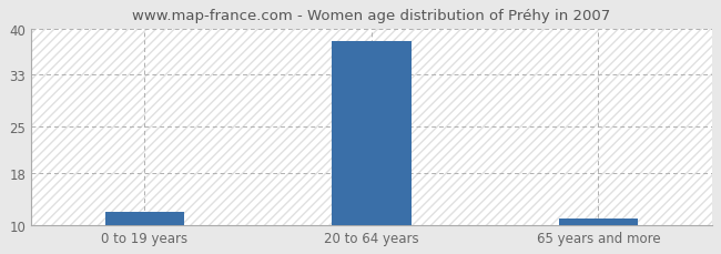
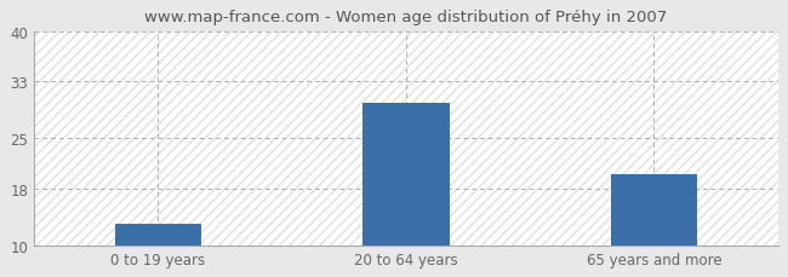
0 to 19 years: 12 -> 13
20 to 64 years: 38 -> 30
65 years and more: 11 -> 20
